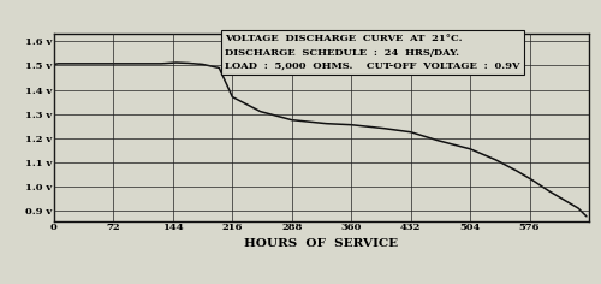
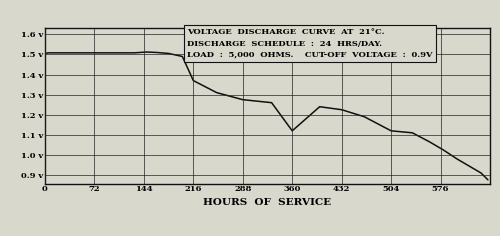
360: 1.255 v -> 1.120 v
504: 1.155 v -> 1.120 v
